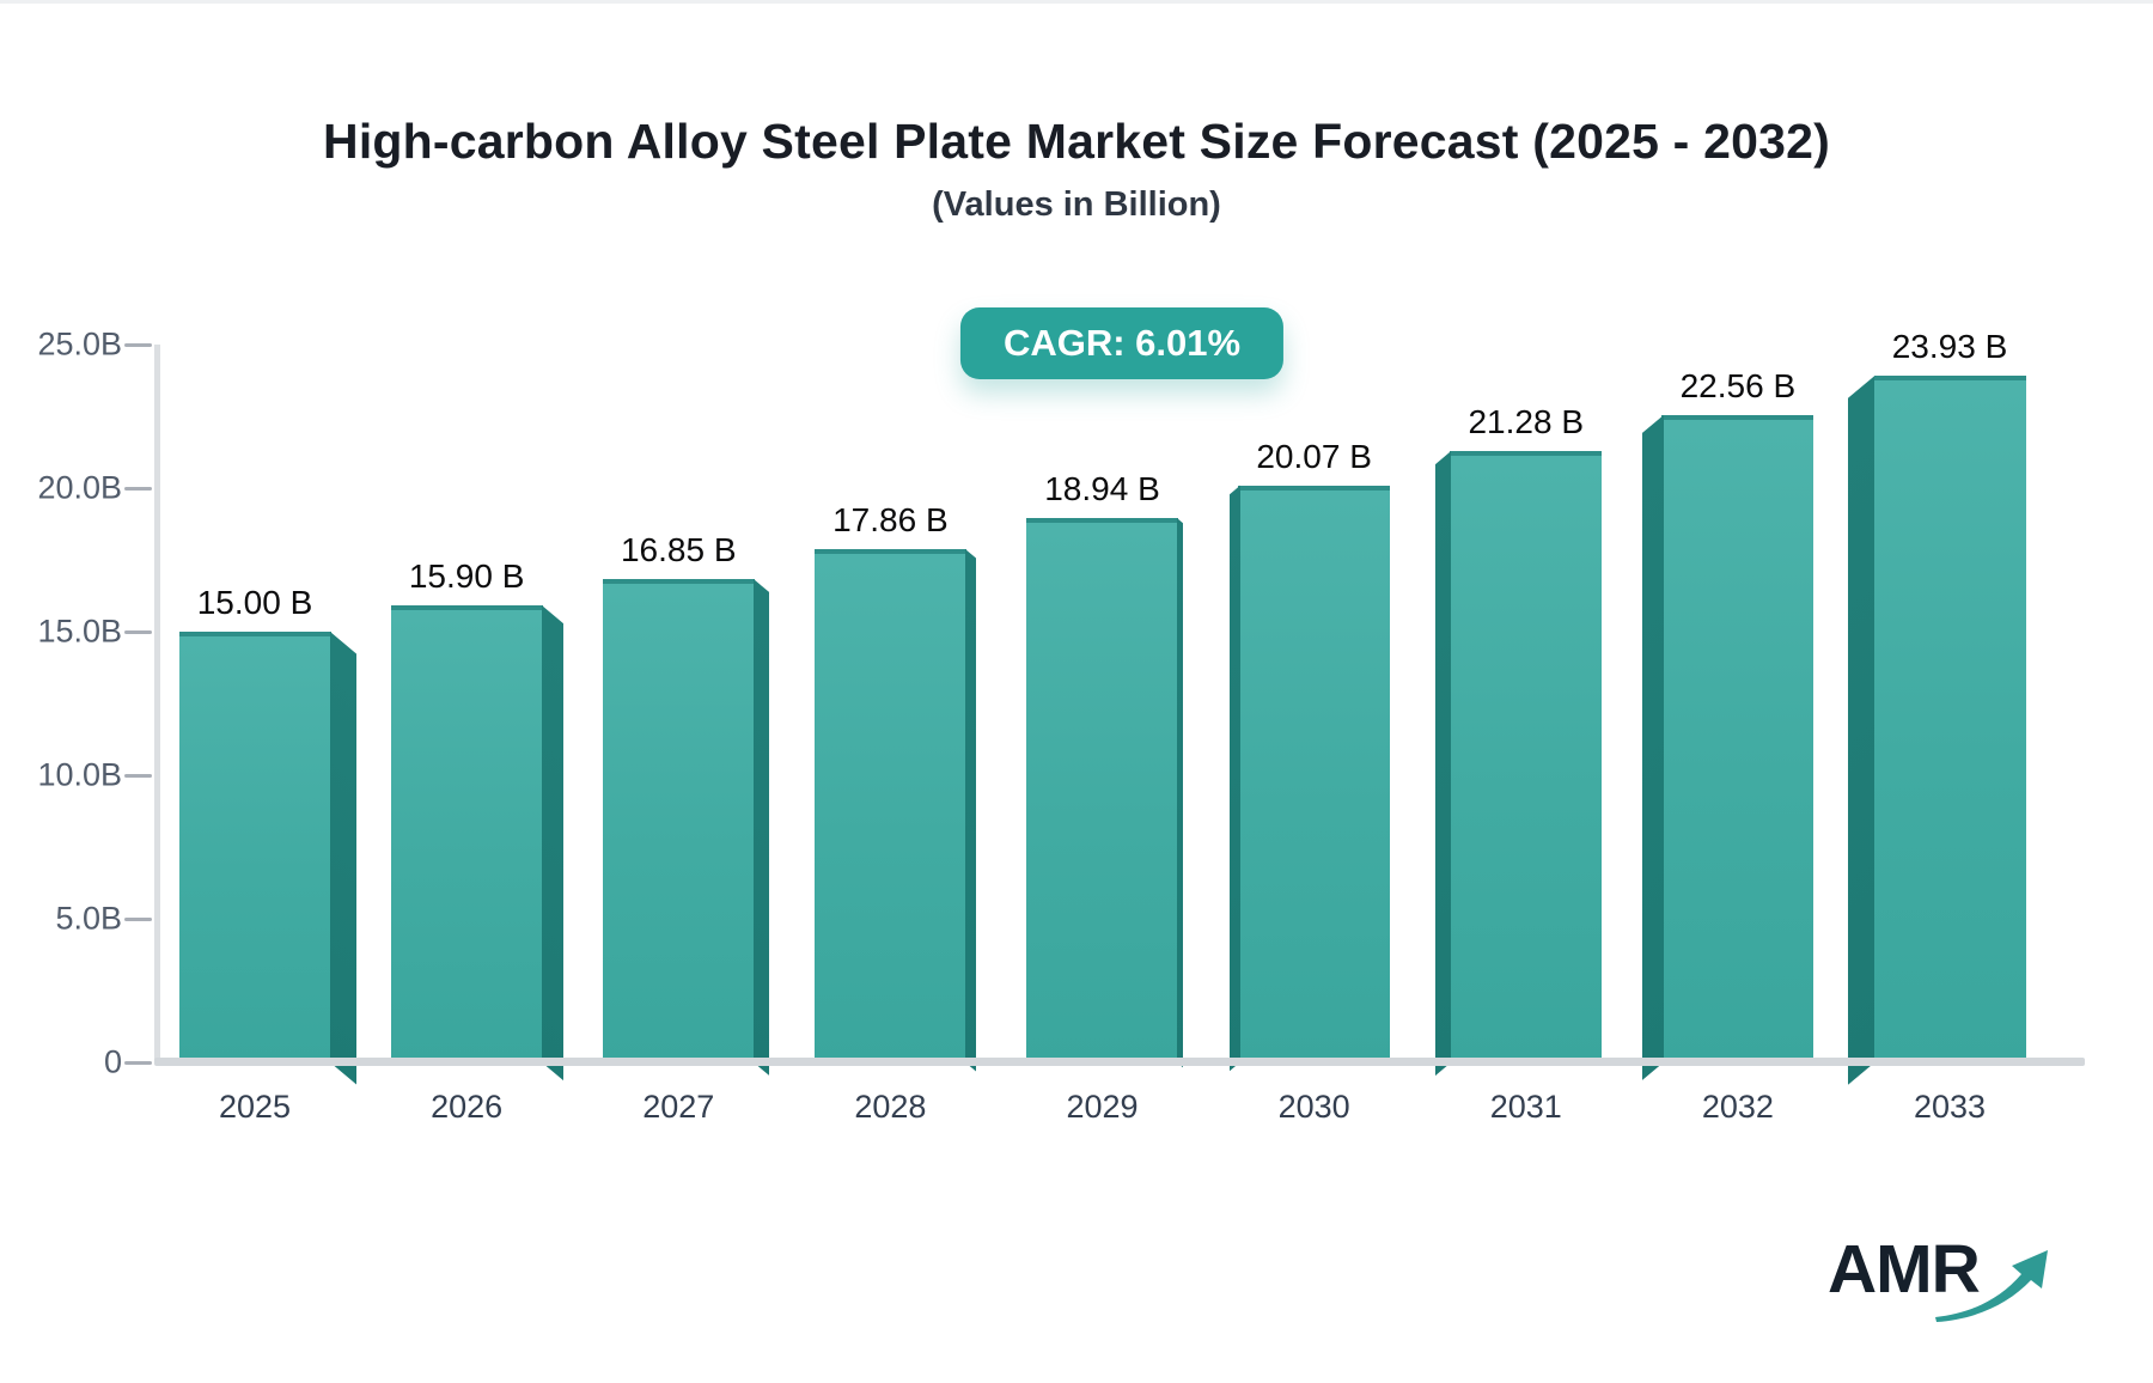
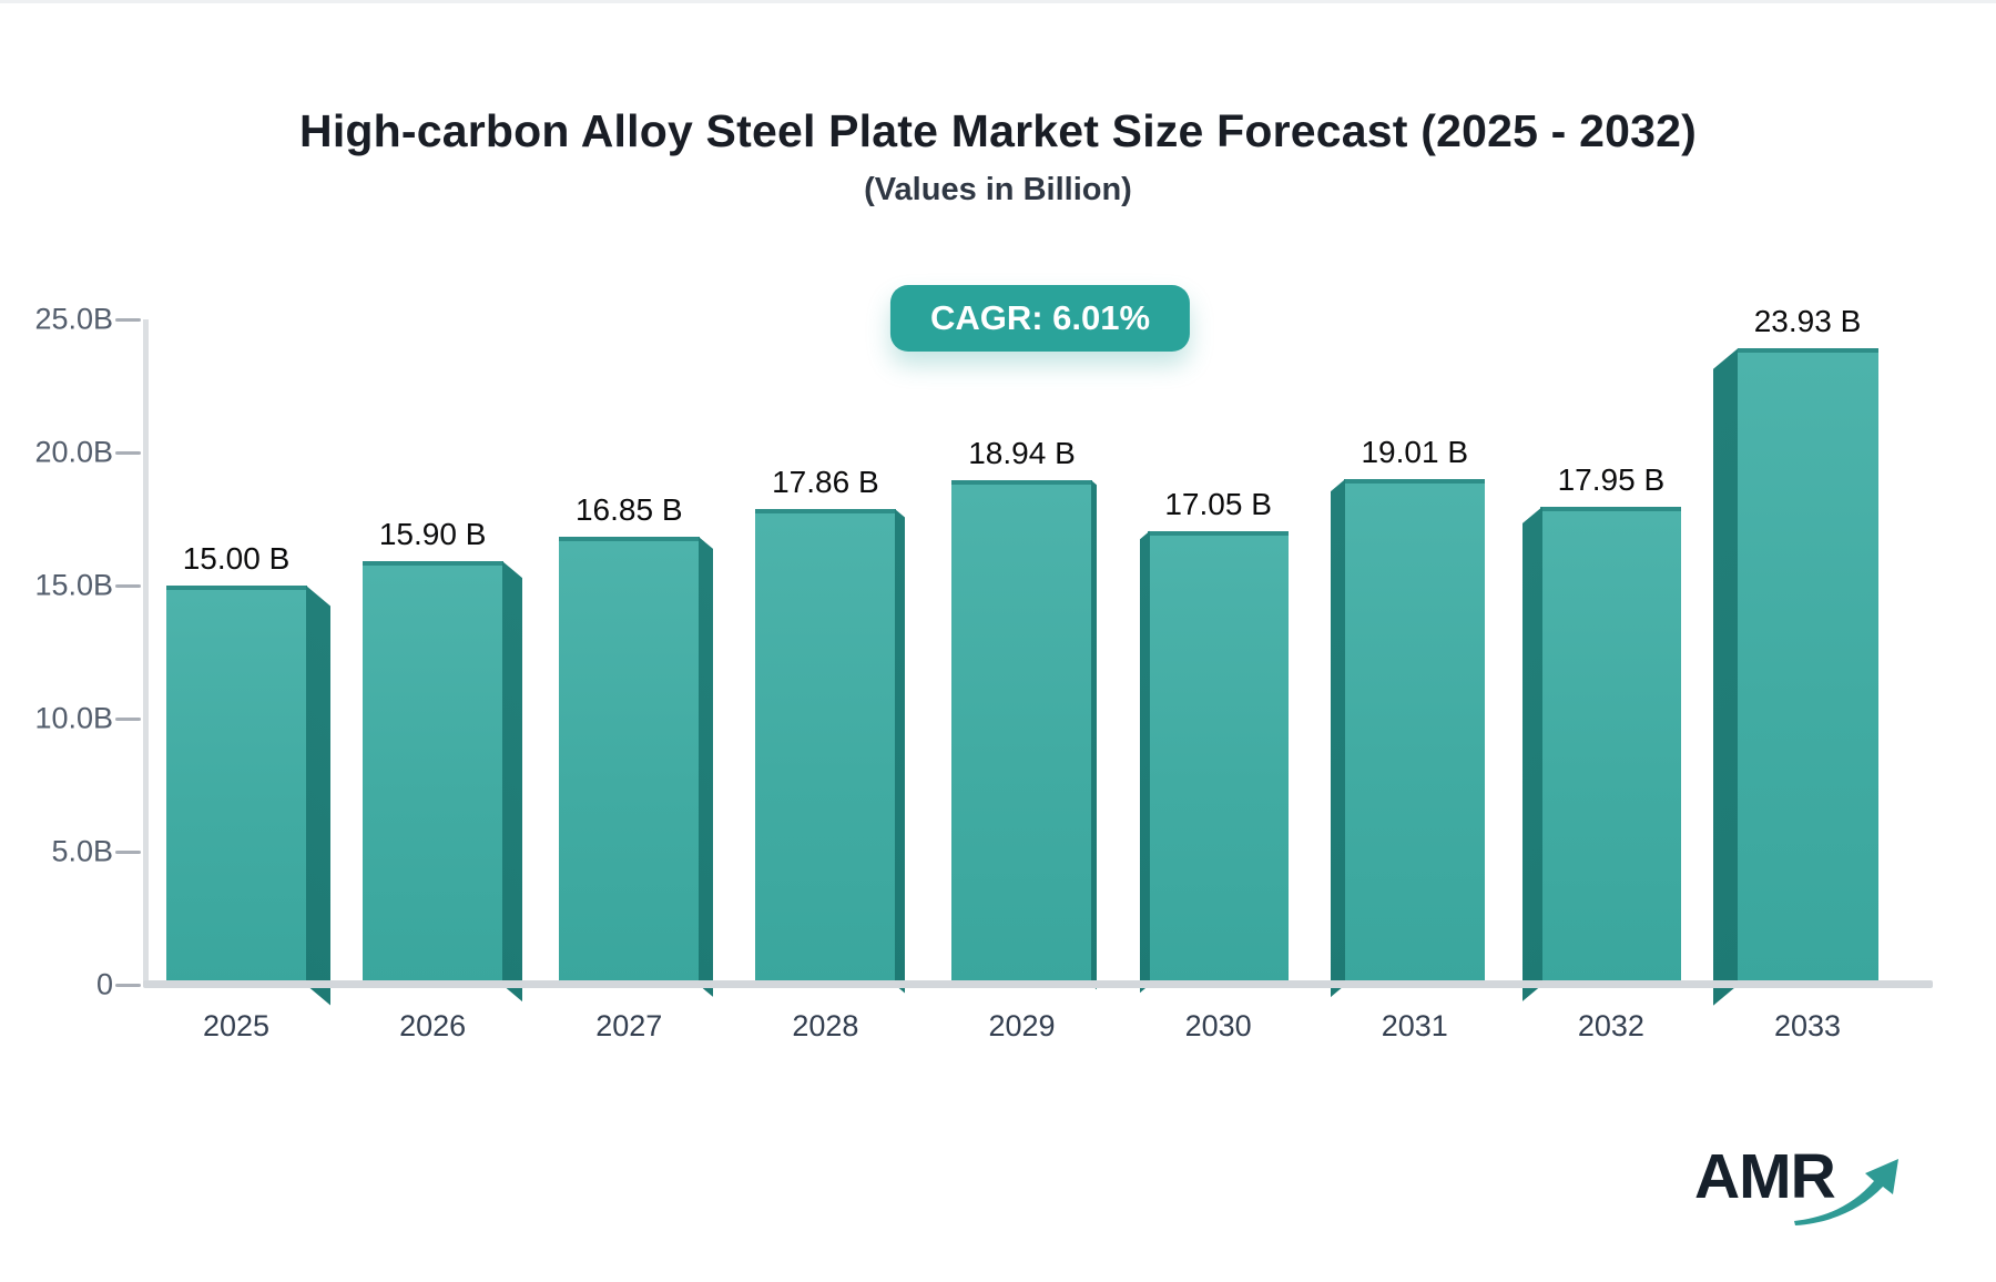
2030: 20.07 -> 17.05
2031: 21.28 -> 19.01
2032: 22.56 -> 17.95
